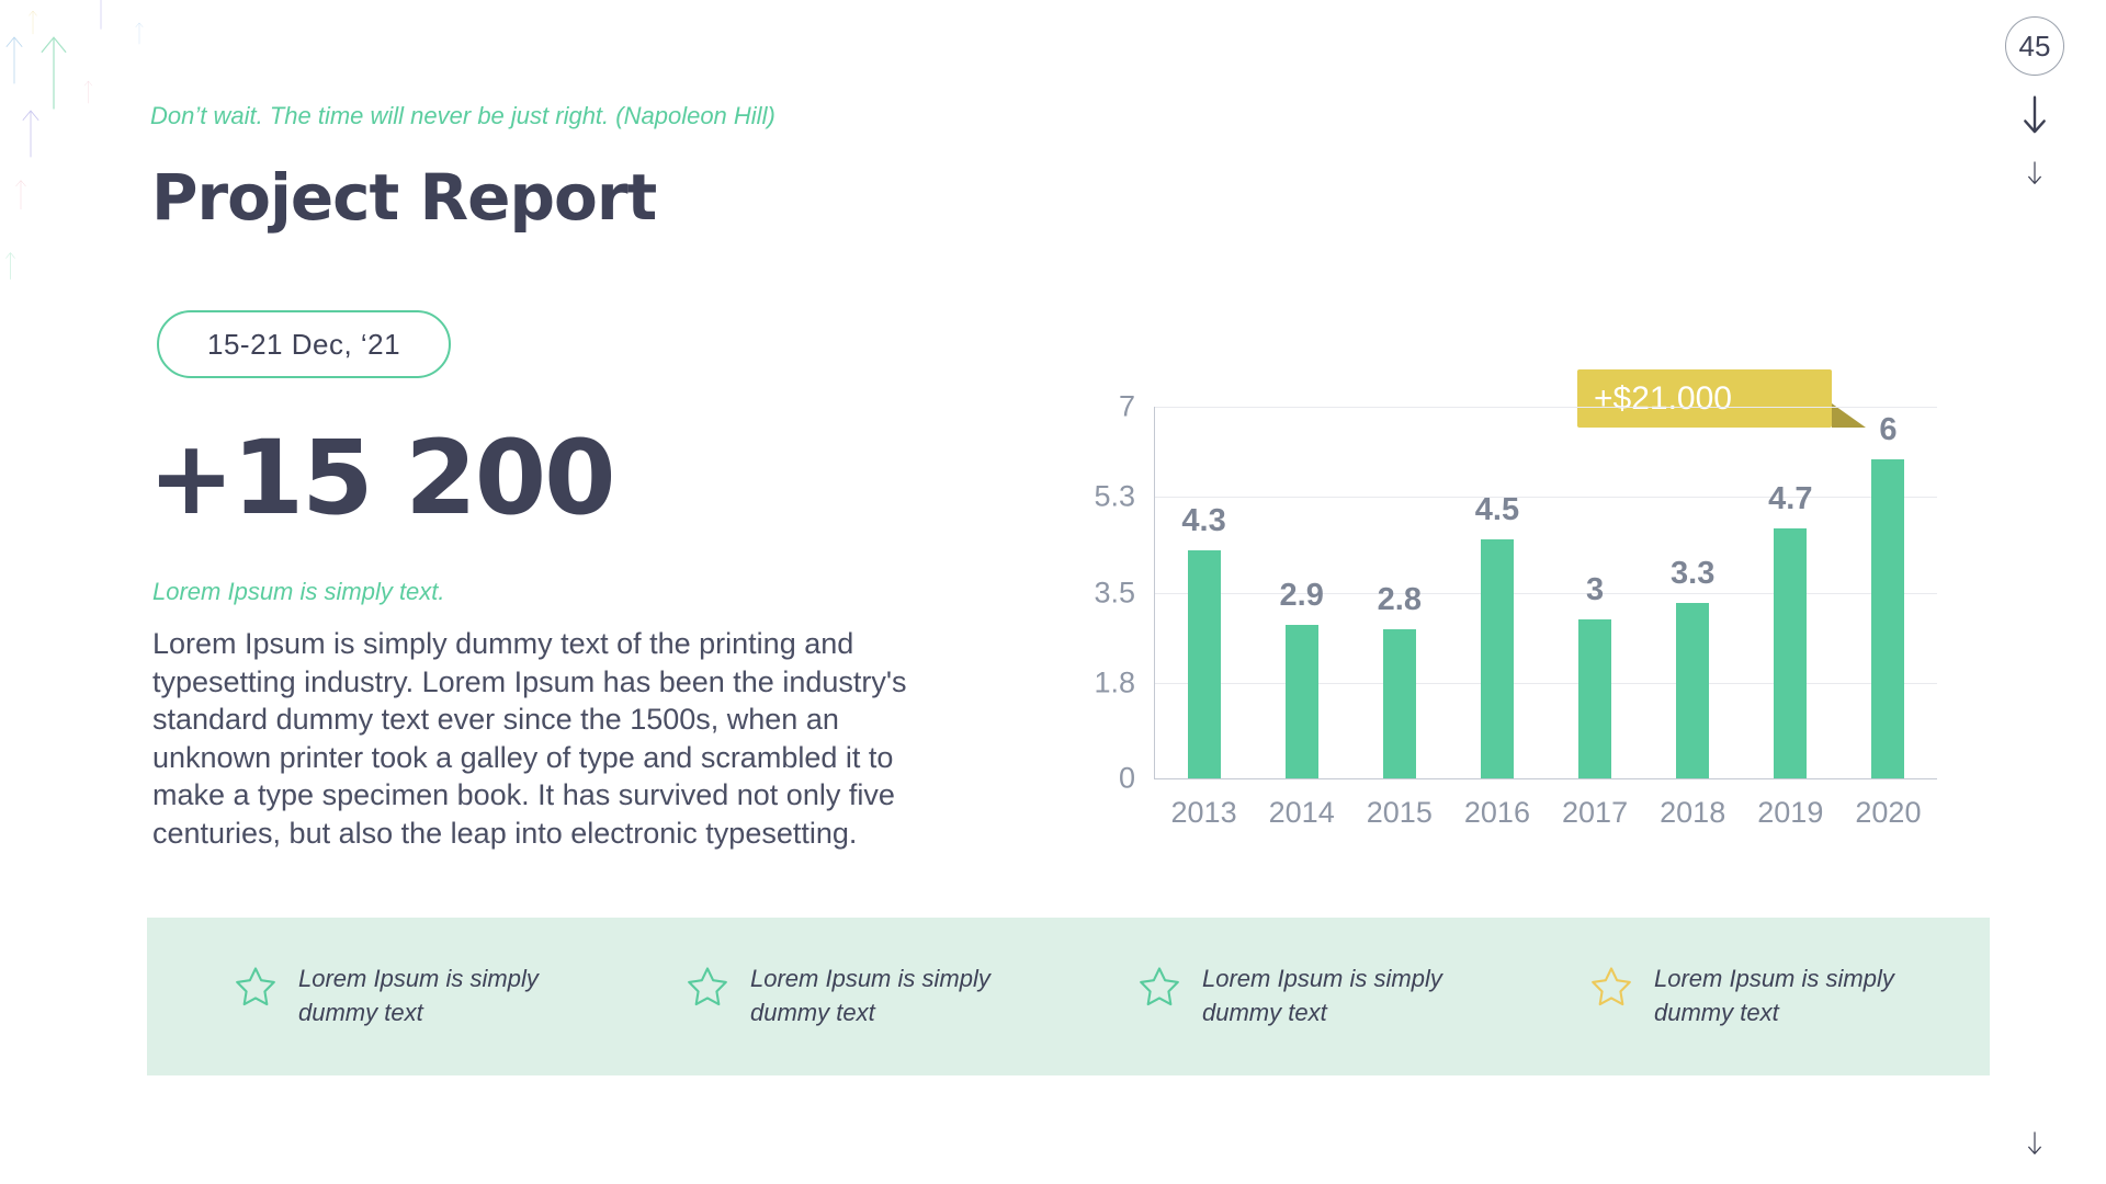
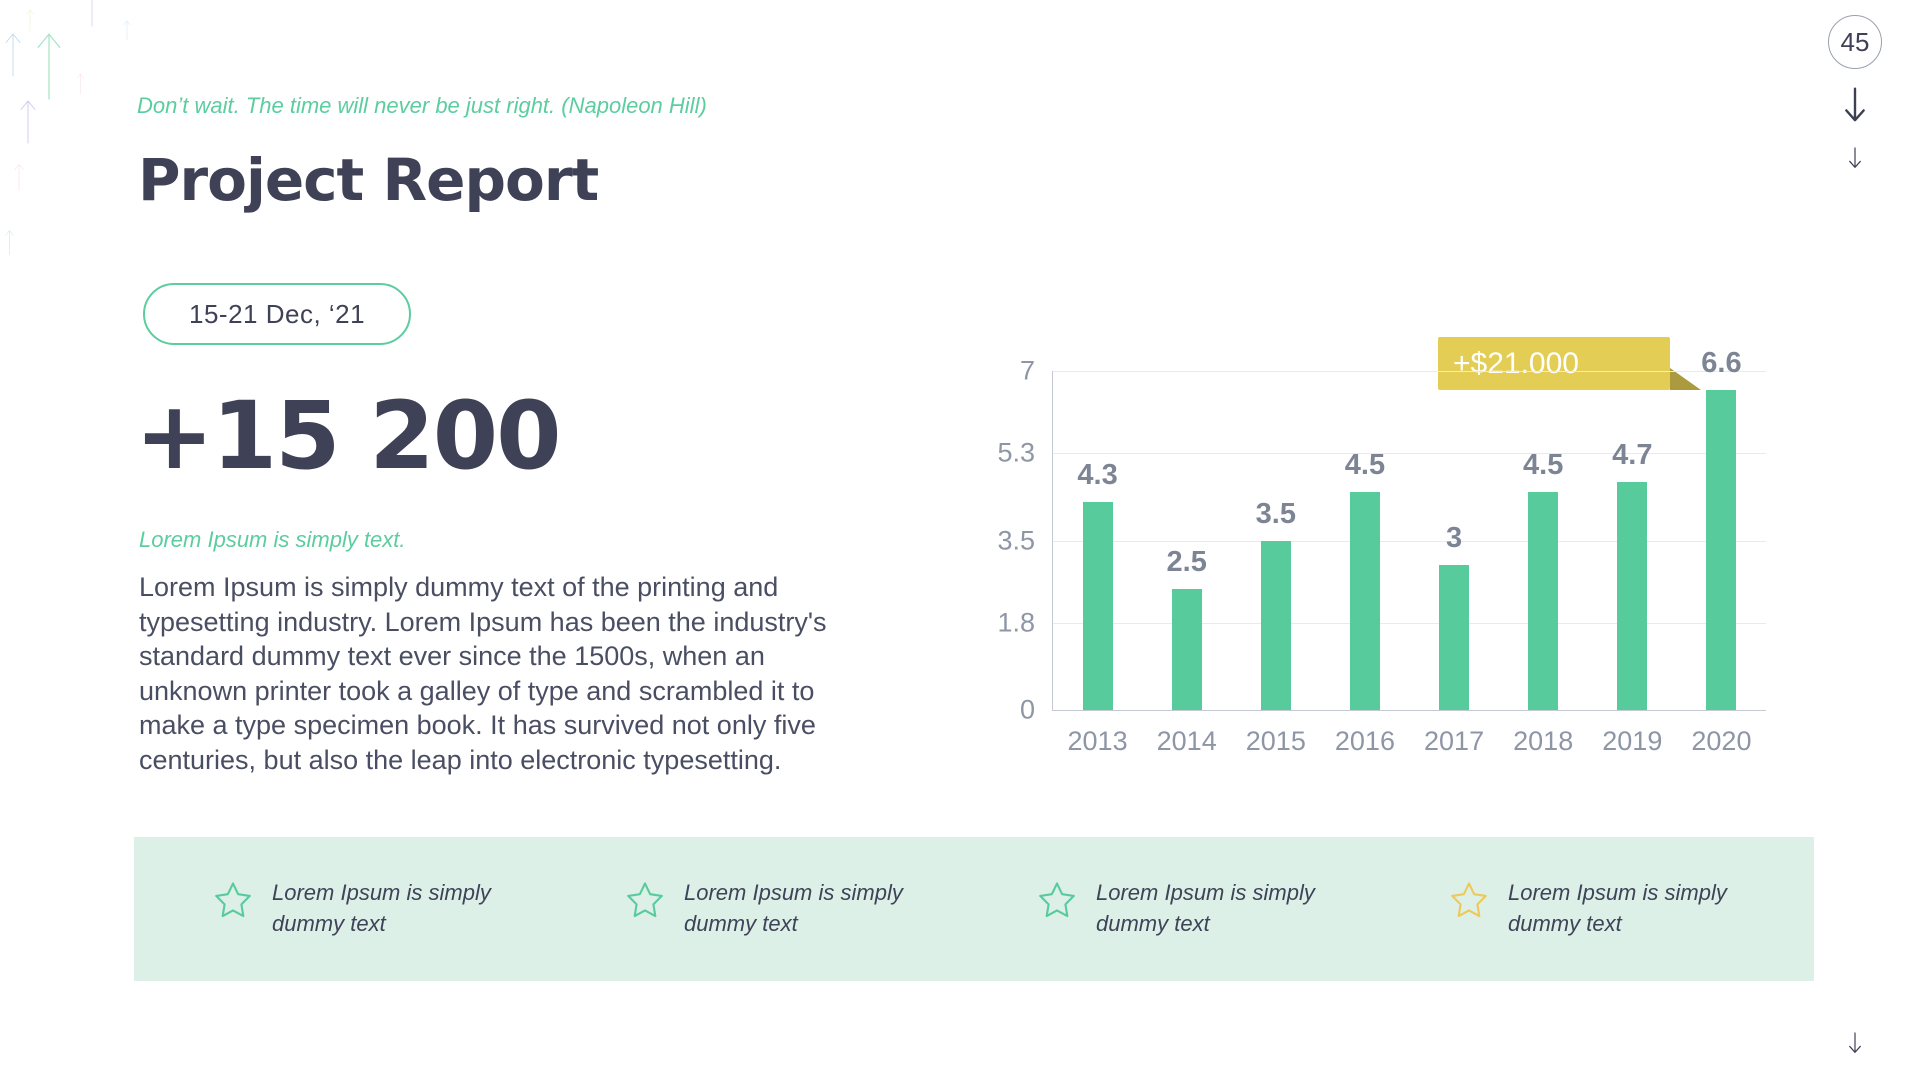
2014: 2.9 -> 2.5
2015: 2.8 -> 3.5
2018: 3.3 -> 4.5
2020: 6 -> 6.6
